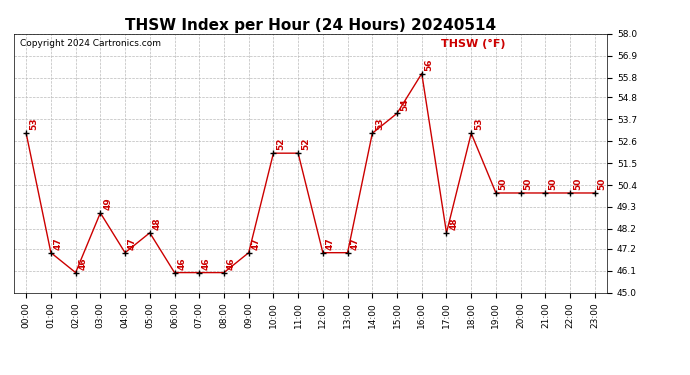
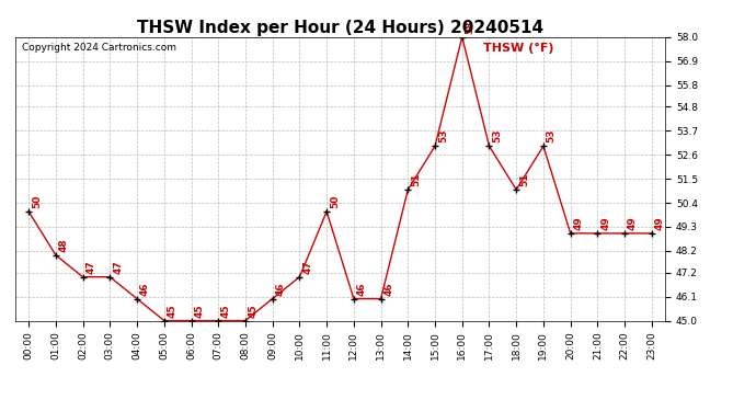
00:00: 53 -> 50
01:00: 47 -> 48
02:00: 46 -> 47
03:00: 49 -> 47
04:00: 47 -> 46
05:00: 48 -> 45
06:00: 46 -> 45
07:00: 46 -> 45
08:00: 46 -> 45
09:00: 47 -> 46
10:00: 52 -> 47
11:00: 52 -> 50
12:00: 47 -> 46
13:00: 47 -> 46
14:00: 53 -> 51
15:00: 54 -> 53
16:00: 56 -> 58
17:00: 48 -> 53
18:00: 53 -> 51
19:00: 50 -> 53
20:00: 50 -> 49
21:00: 50 -> 49
22:00: 50 -> 49
23:00: 50 -> 49
